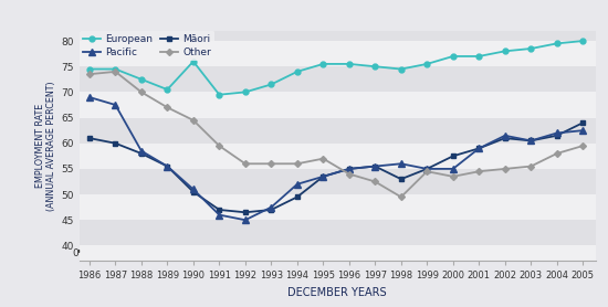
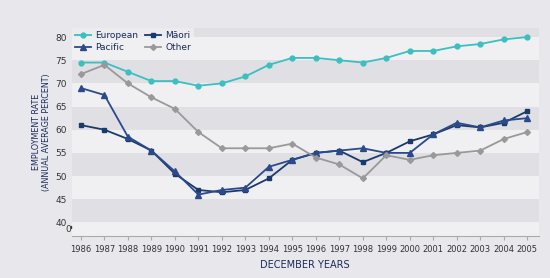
Other/1986: 73.5 -> 72.0
European/1990: 76.0 -> 70.5
Pacific/1992: 45.0 -> 47.0
